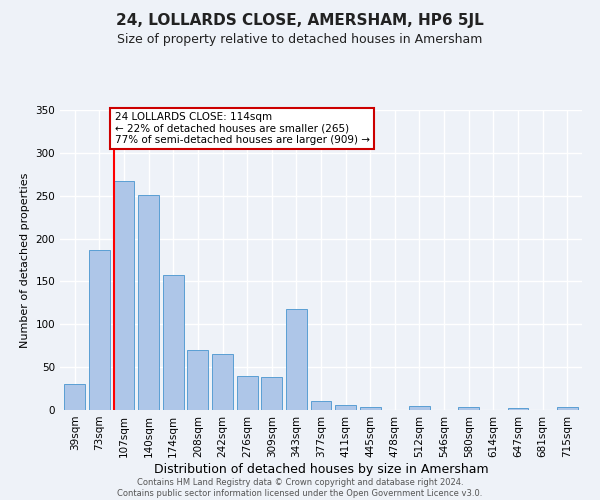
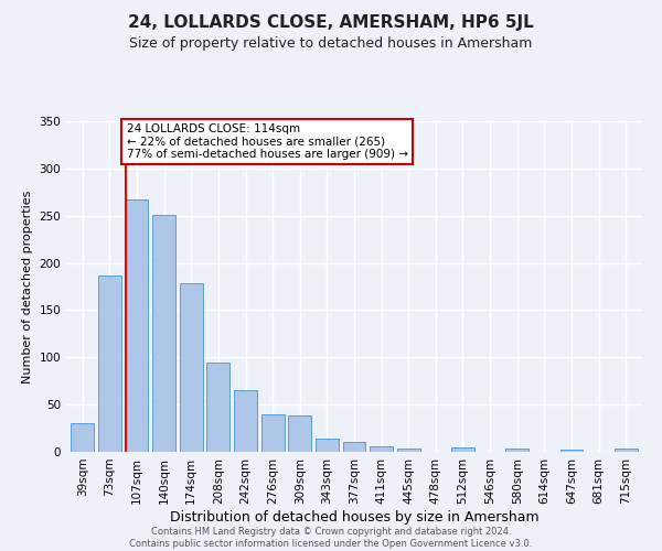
174sqm: 158 -> 178
208sqm: 70 -> 95
343sqm: 118 -> 14
